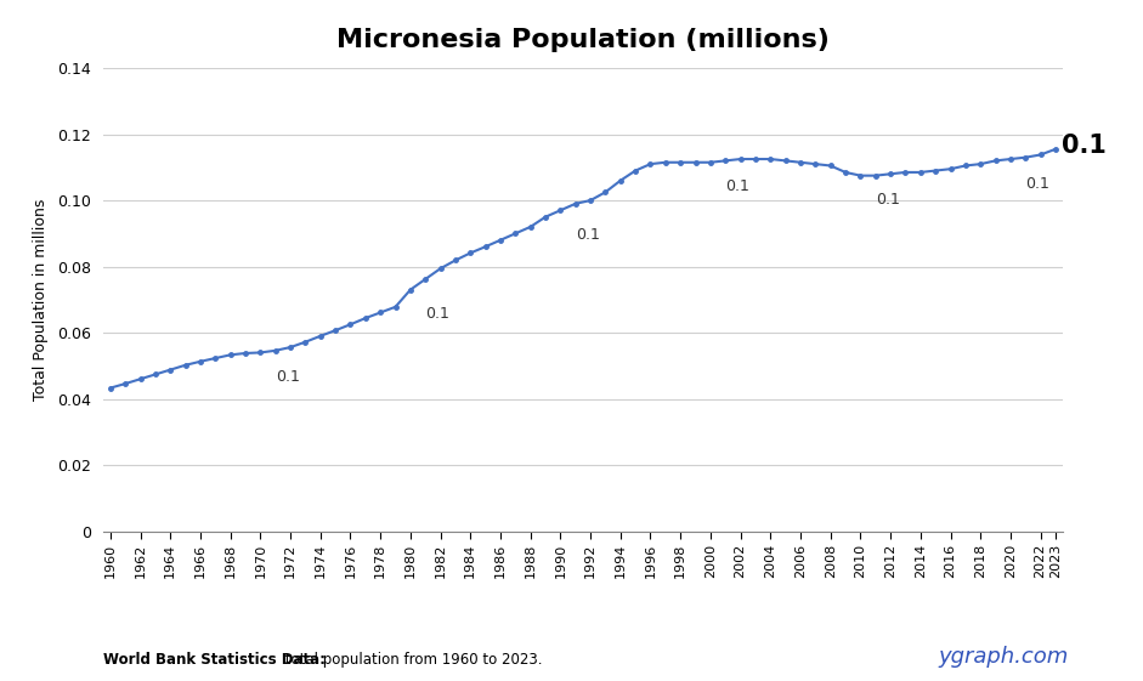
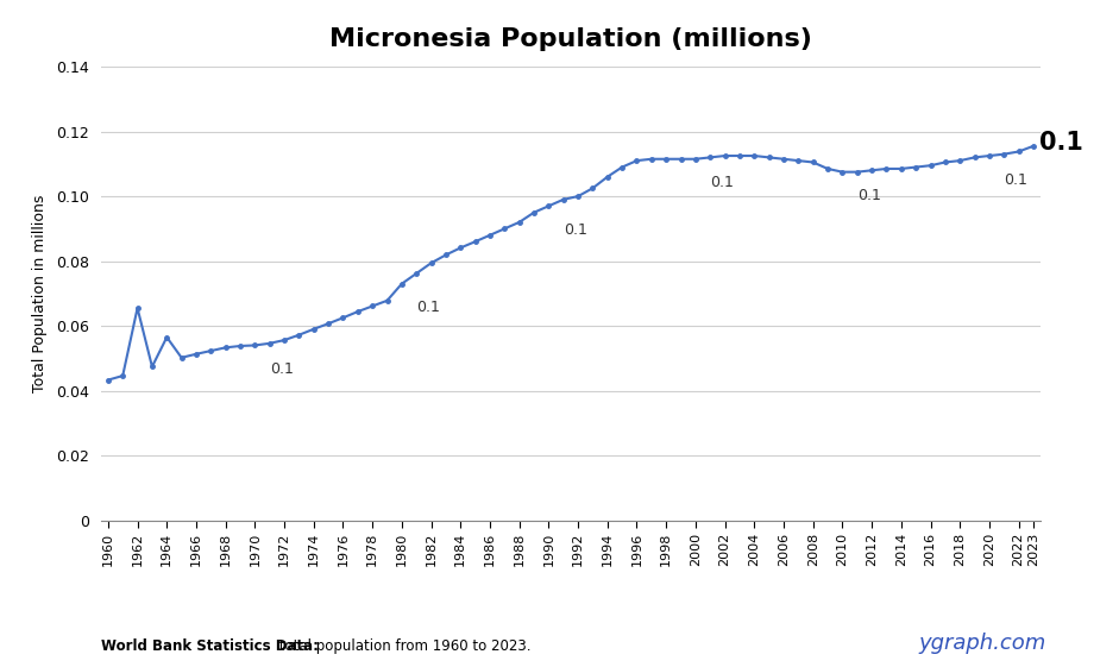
1962: 0.0460 -> 0.0655
1964: 0.0488 -> 0.0565
